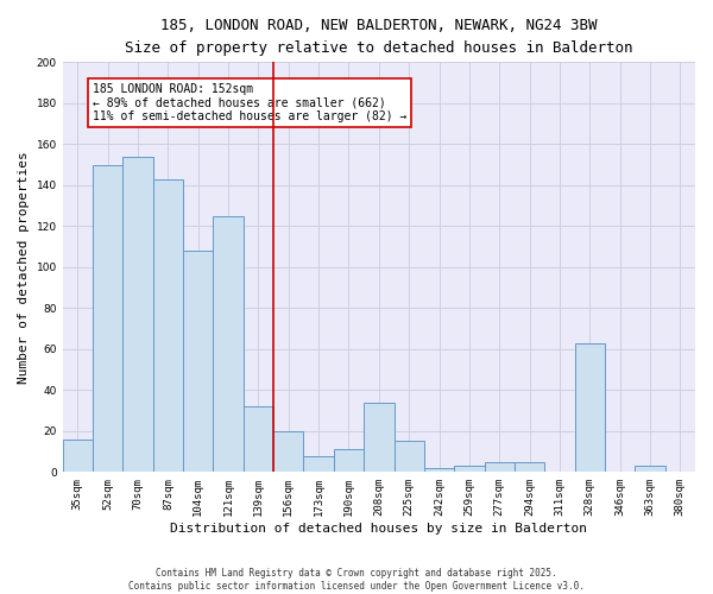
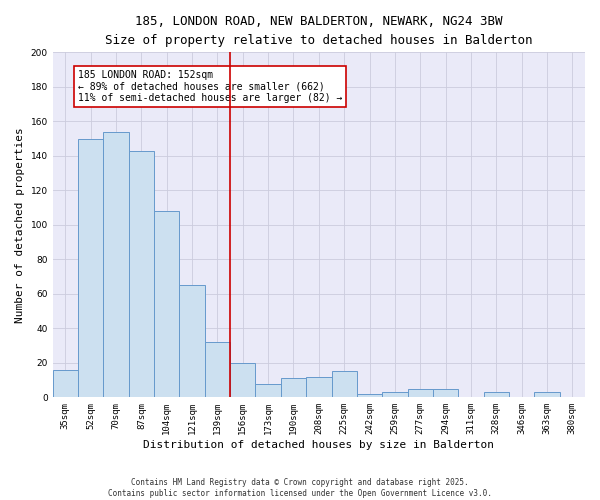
121sqm: 125 -> 65
208sqm: 34 -> 12
328sqm: 63 -> 3
